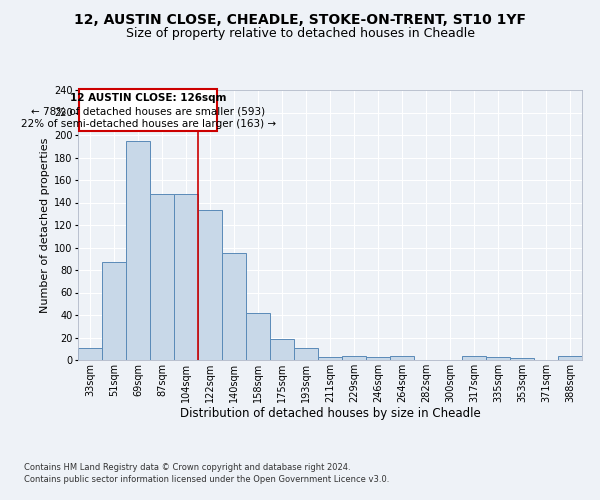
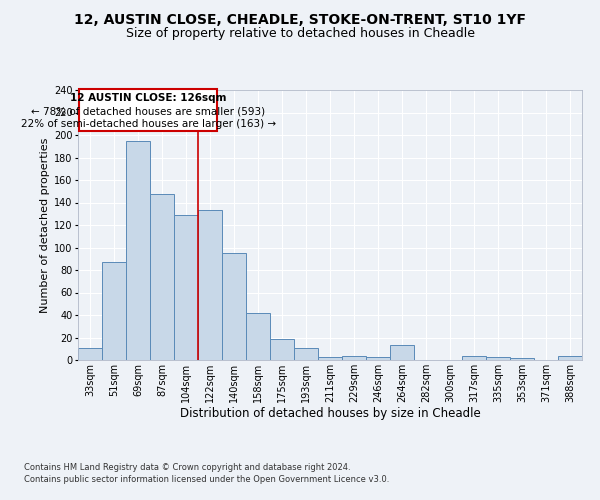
104sqm: 148 -> 129
264sqm: 4 -> 13
